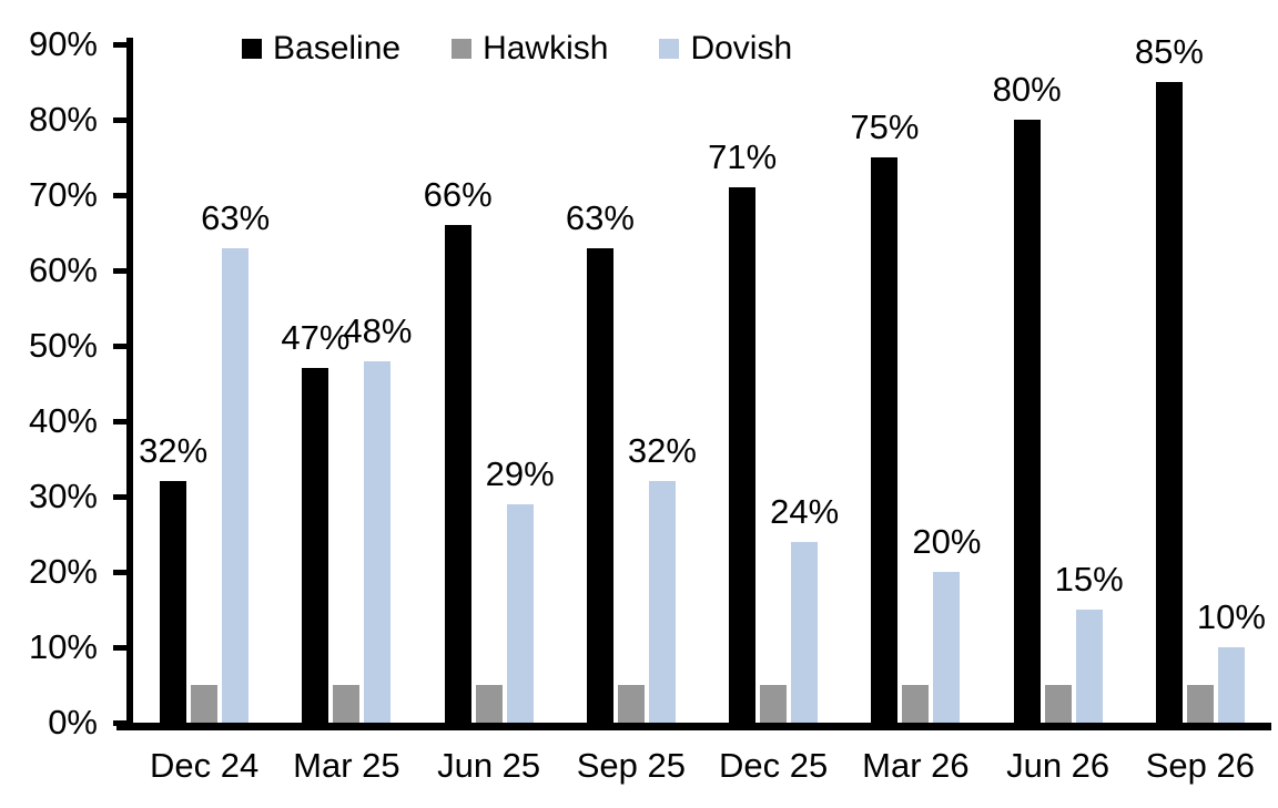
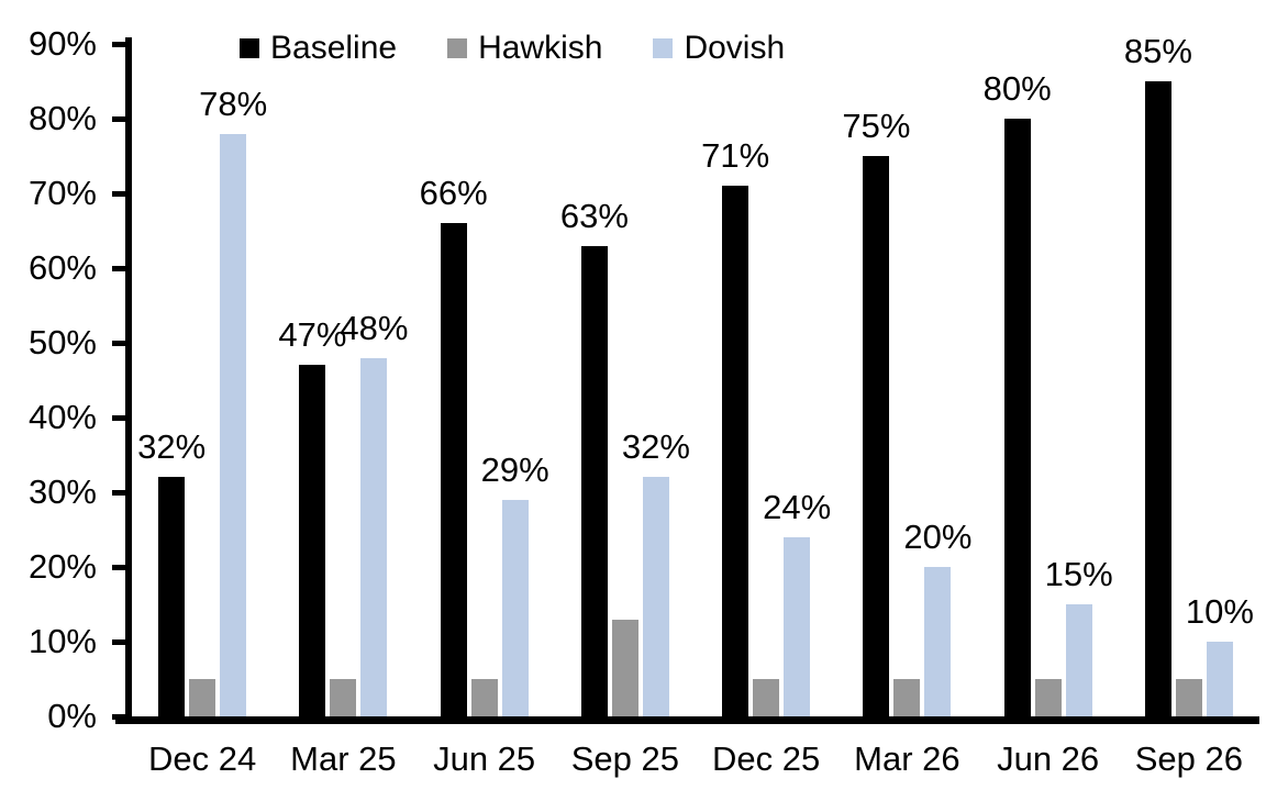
Dovish/Dec 24: 63% -> 78%
Hawkish/Sep 25: 5% -> 13%
